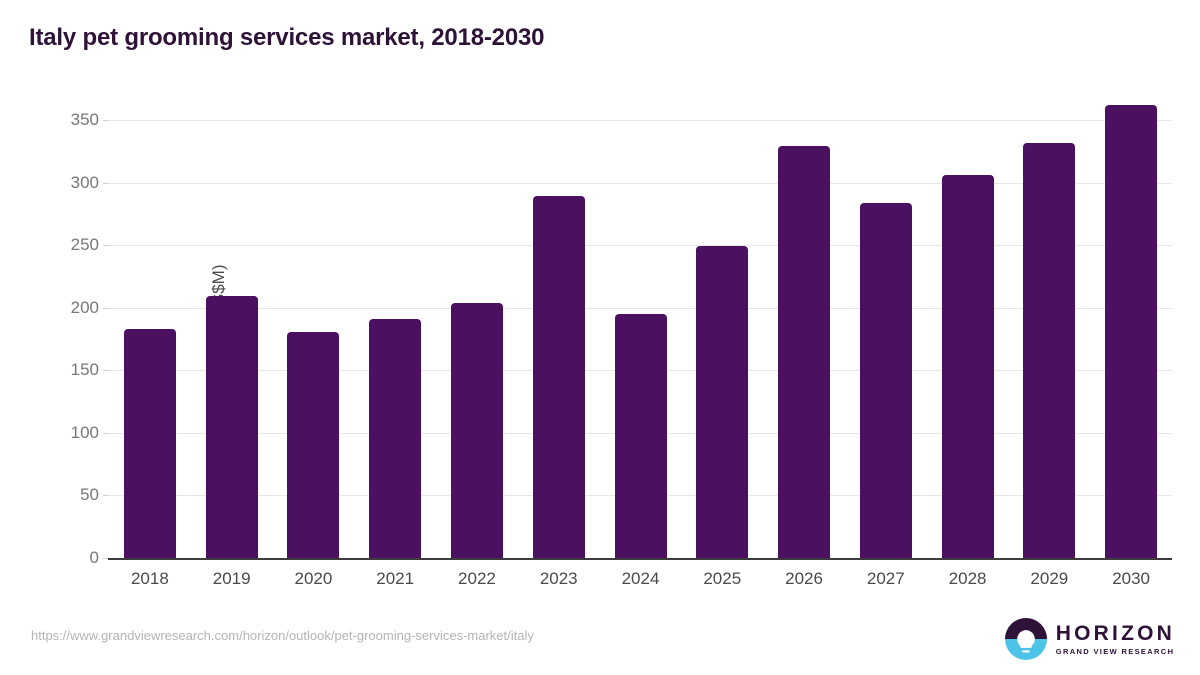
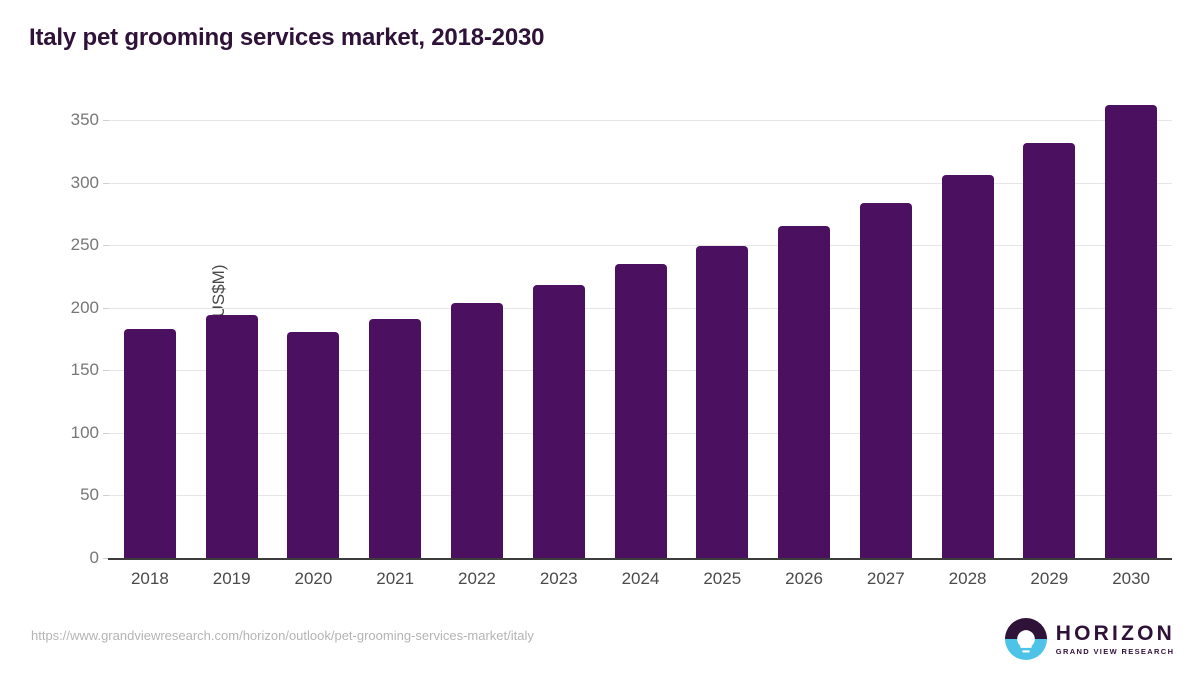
2019: 209 -> 194
2023: 289 -> 218
2024: 195 -> 235
2026: 329 -> 265
